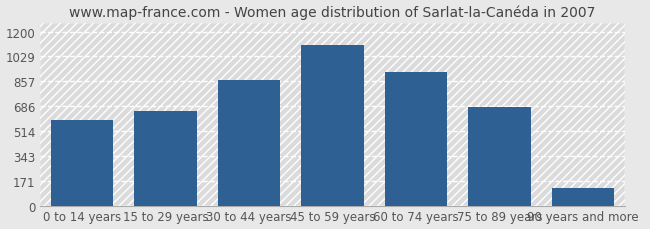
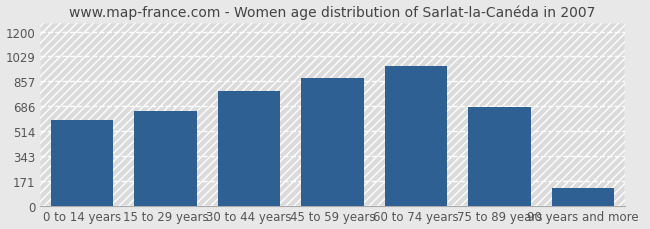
30 to 44 years: 870 -> 790
45 to 59 years: 1110 -> 880
60 to 74 years: 920 -> 960
